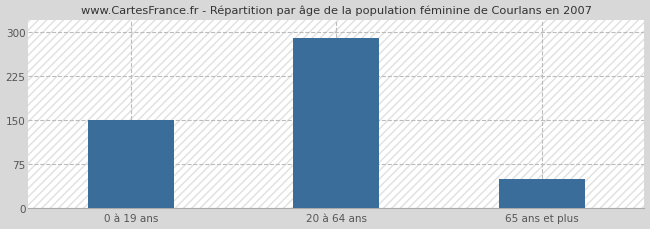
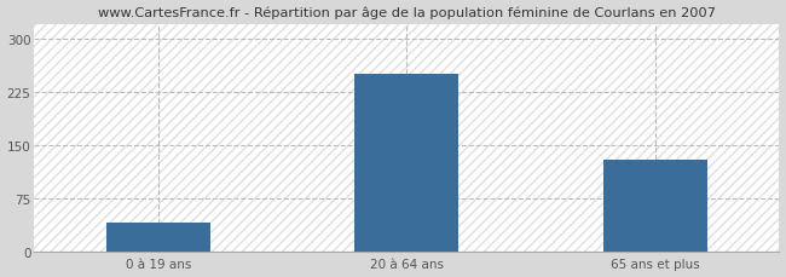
0 à 19 ans: 150 -> 40
20 à 64 ans: 290 -> 250
65 ans et plus: 50 -> 130
